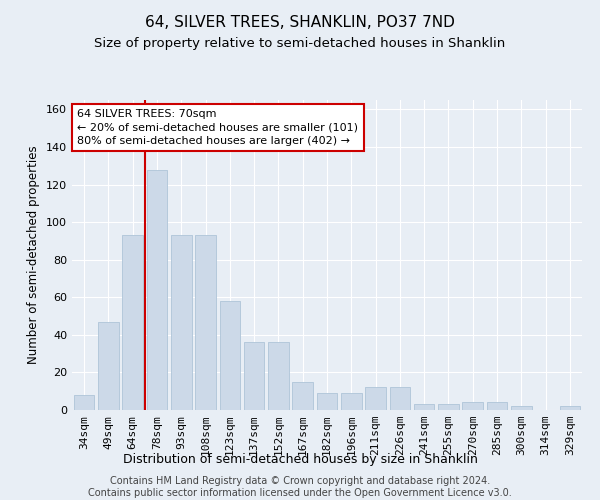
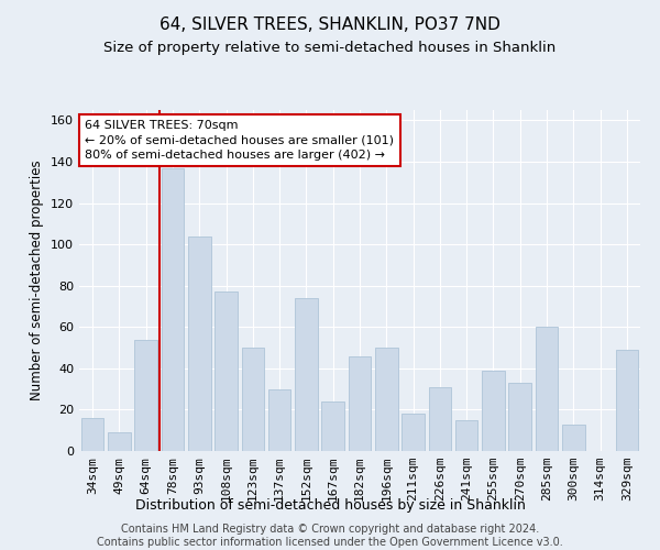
34sqm: 8 -> 16
49sqm: 47 -> 9
64sqm: 93 -> 54
78sqm: 128 -> 137
93sqm: 93 -> 104
108sqm: 93 -> 77
123sqm: 58 -> 50
137sqm: 36 -> 30
152sqm: 36 -> 74
167sqm: 15 -> 24
182sqm: 9 -> 46
196sqm: 9 -> 50
211sqm: 12 -> 18
226sqm: 12 -> 31
241sqm: 3 -> 15
255sqm: 3 -> 39
270sqm: 4 -> 33
285sqm: 4 -> 60
300sqm: 2 -> 13
329sqm: 2 -> 49
